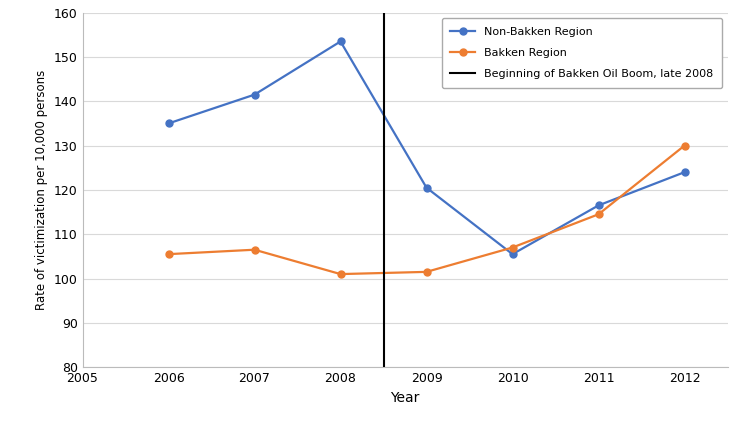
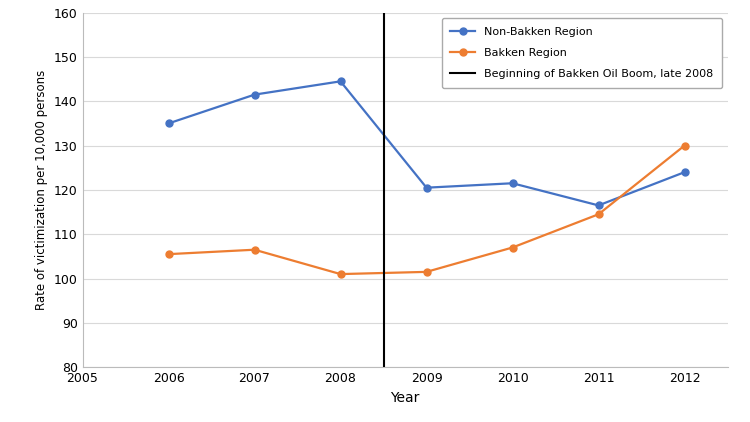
Non-Bakken Region/2008: 153.5 -> 144.5
Non-Bakken Region/2010: 105.5 -> 121.5
